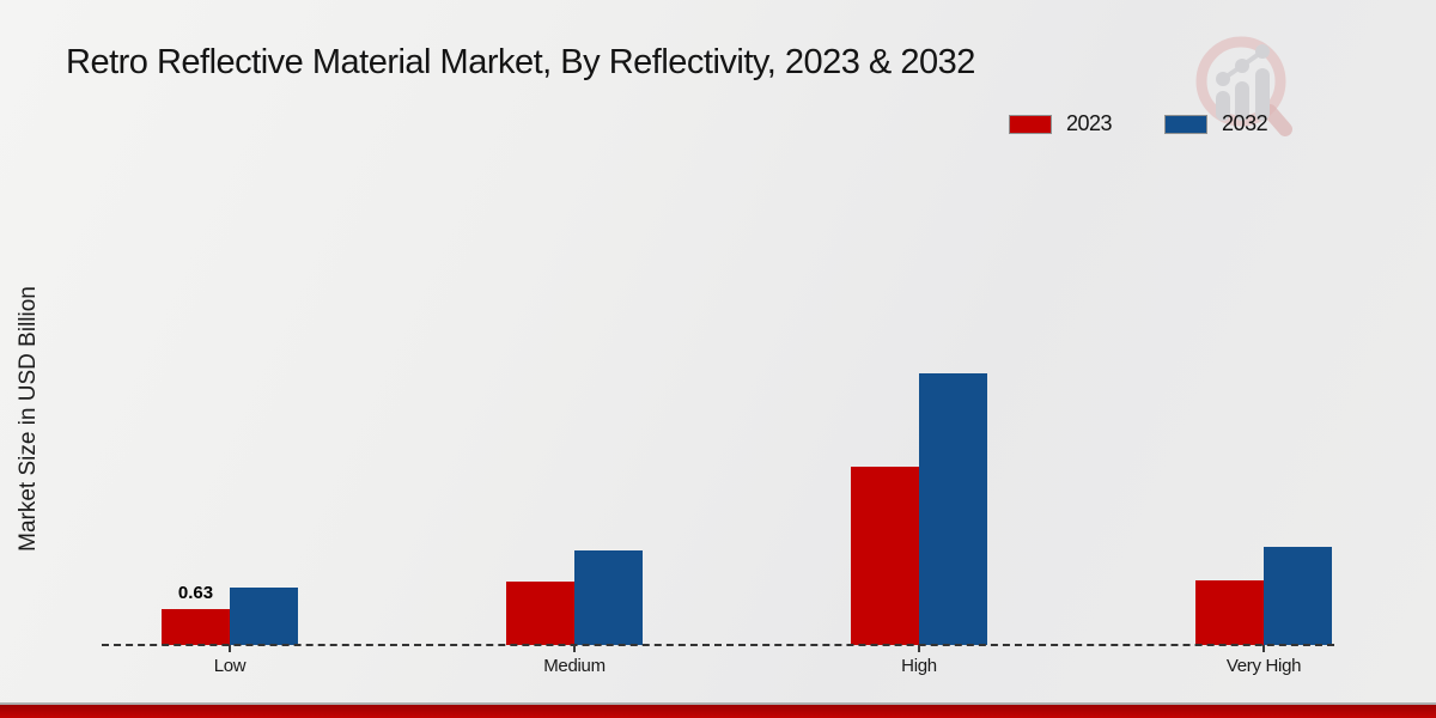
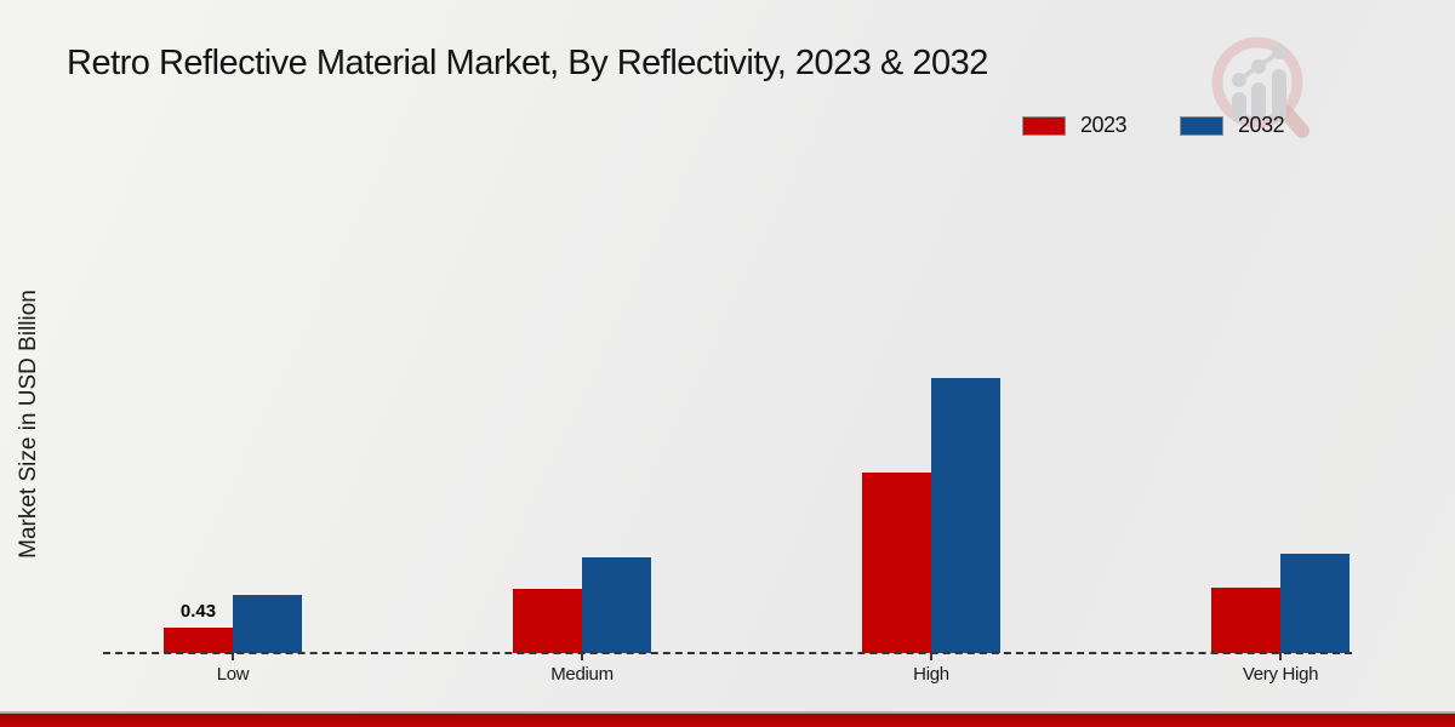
2023/Low: 0.63 -> 0.43
